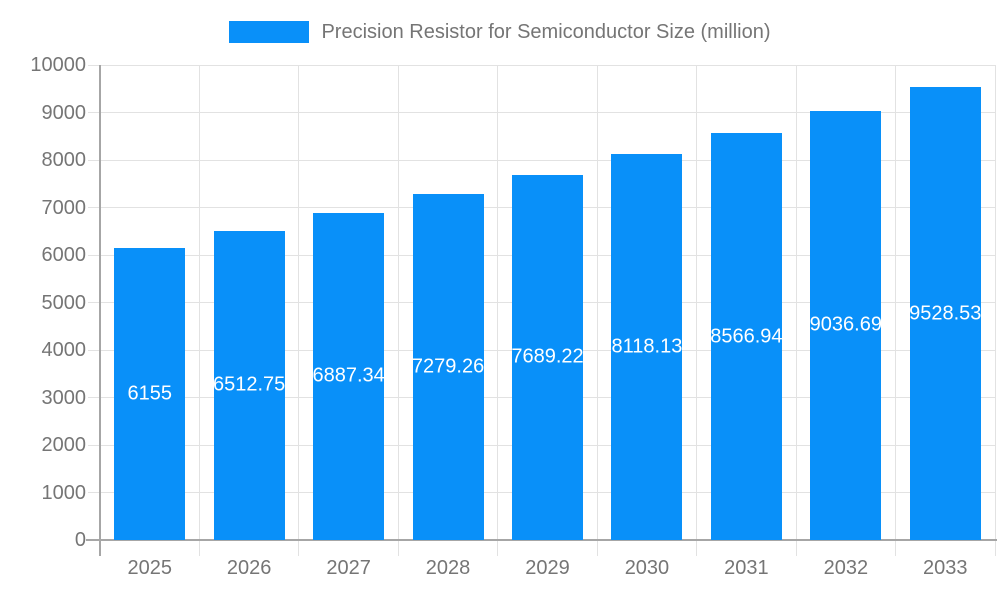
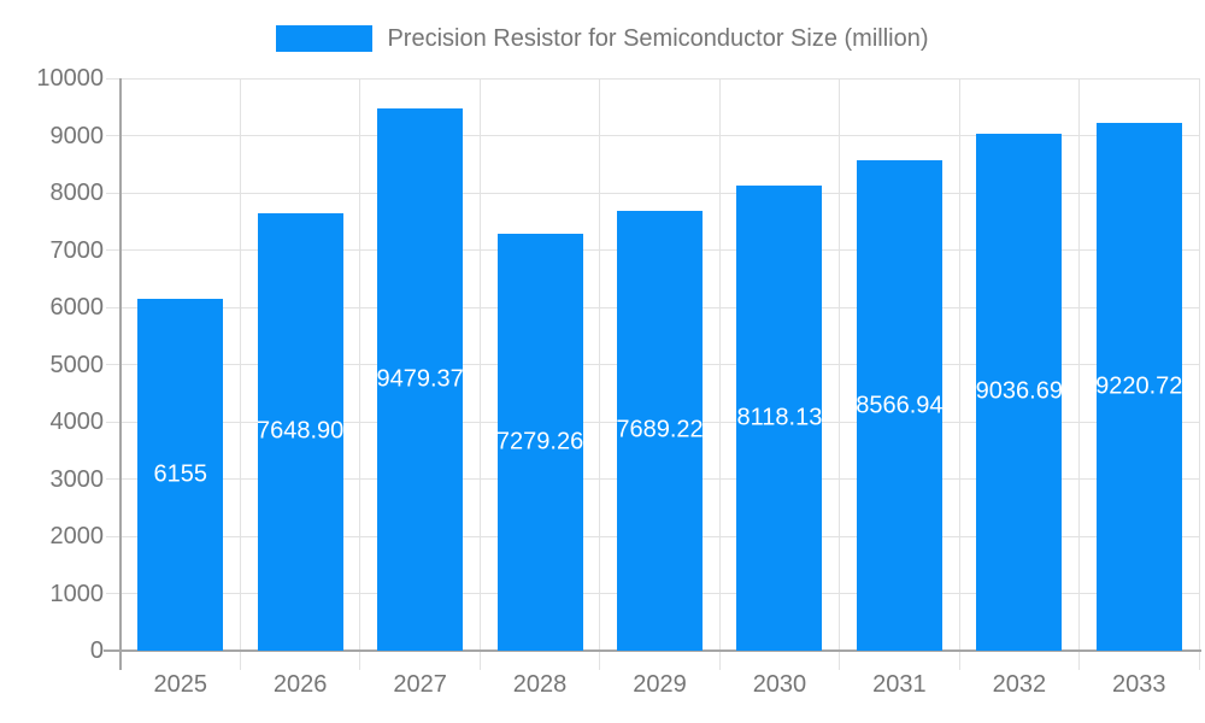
2026: 6512.75 -> 7648.90
2027: 6887.34 -> 9479.37
2033: 9528.53 -> 9220.72
